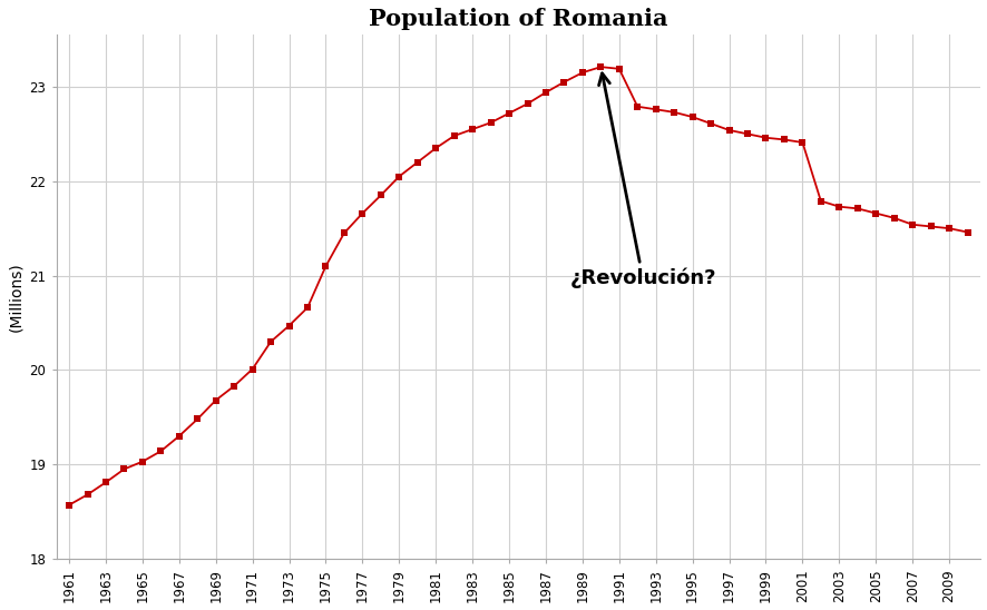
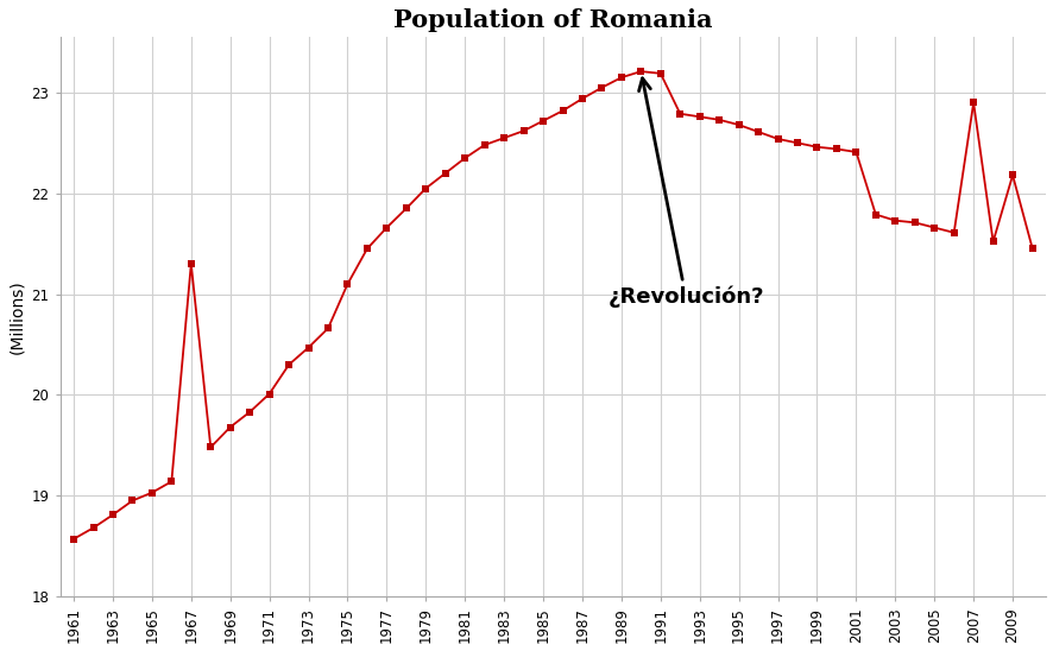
1967: 19.30 -> 21.30
2007: 21.54 -> 22.90
2009: 21.50 -> 22.18
